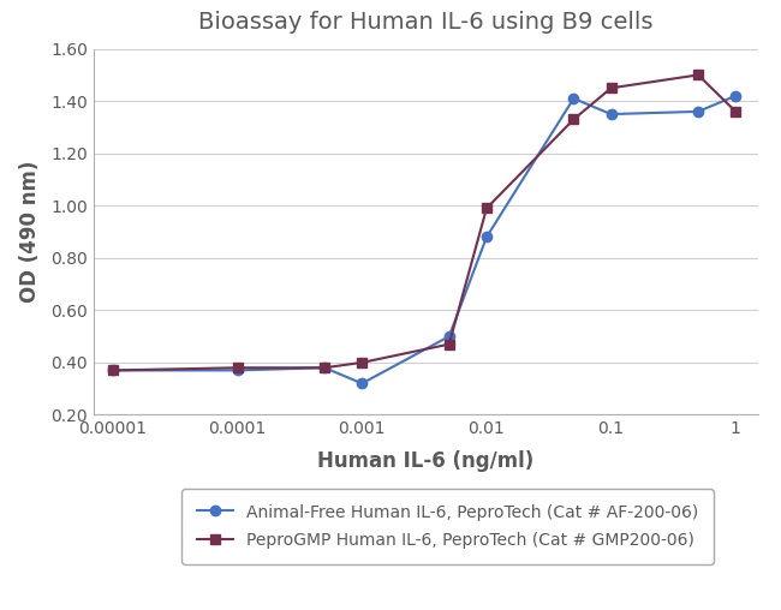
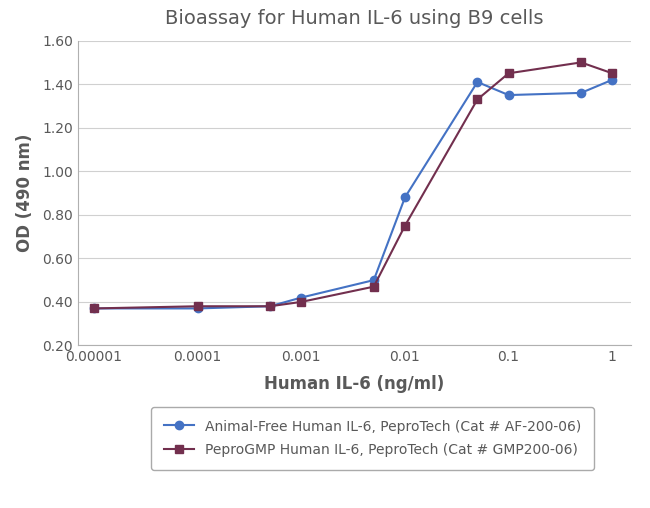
Animal-Free Human IL-6, PeproTech (Cat # AF-200-06)/0.001: 0.32 -> 0.42
PeproGMP Human IL-6, PeproTech (Cat # GMP200-06)/0.01: 0.99 -> 0.75
PeproGMP Human IL-6, PeproTech (Cat # GMP200-06)/1: 1.36 -> 1.45
